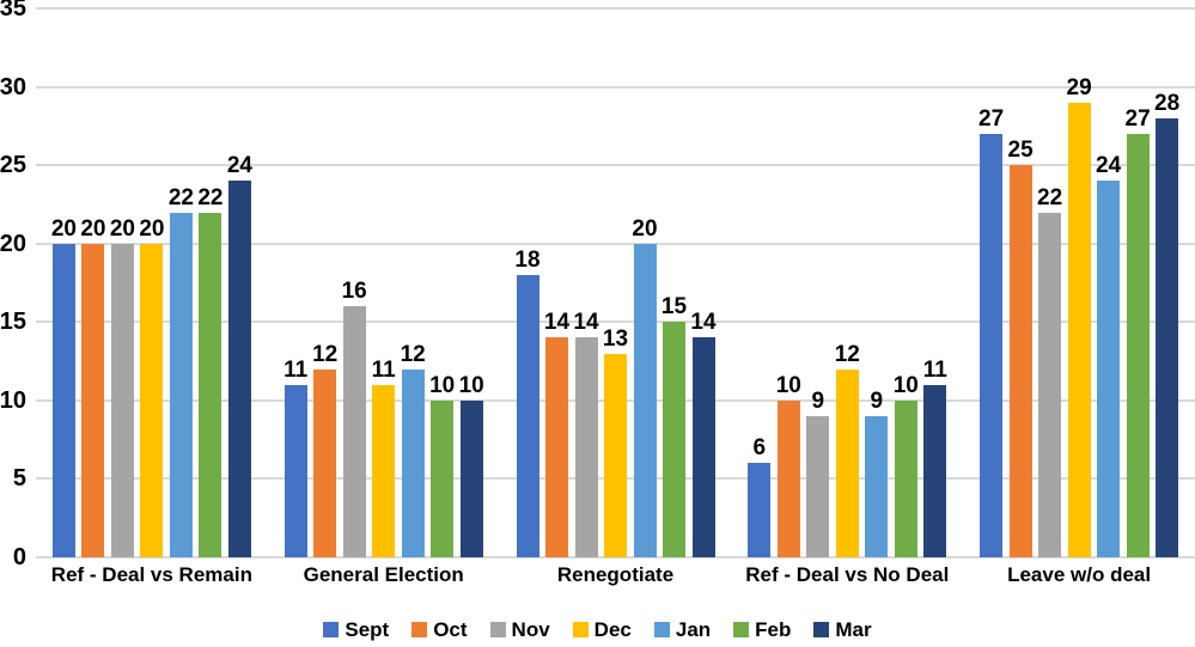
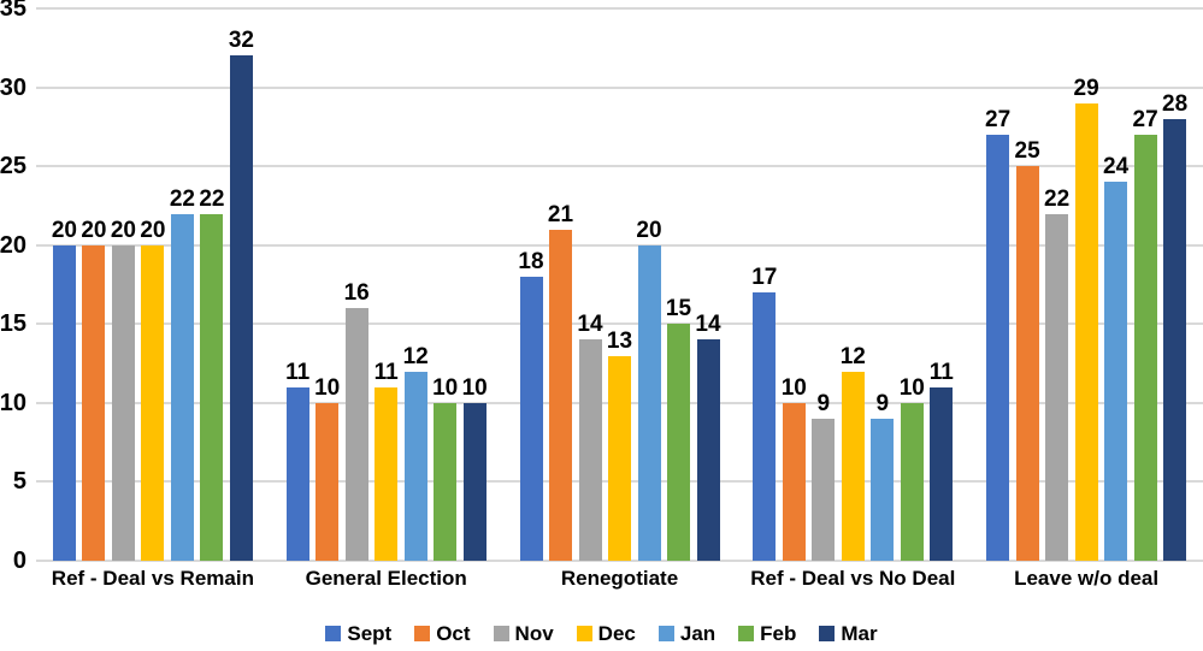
Mar/Ref - Deal vs Remain: 24 -> 32
Oct/General Election: 12 -> 10
Oct/Renegotiate: 14 -> 21
Sept/Ref - Deal vs No Deal: 6 -> 17
